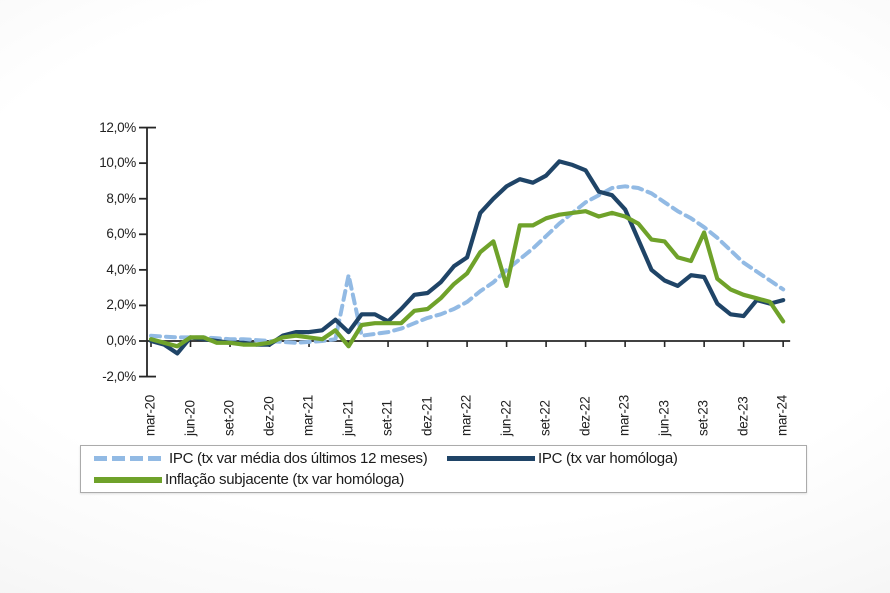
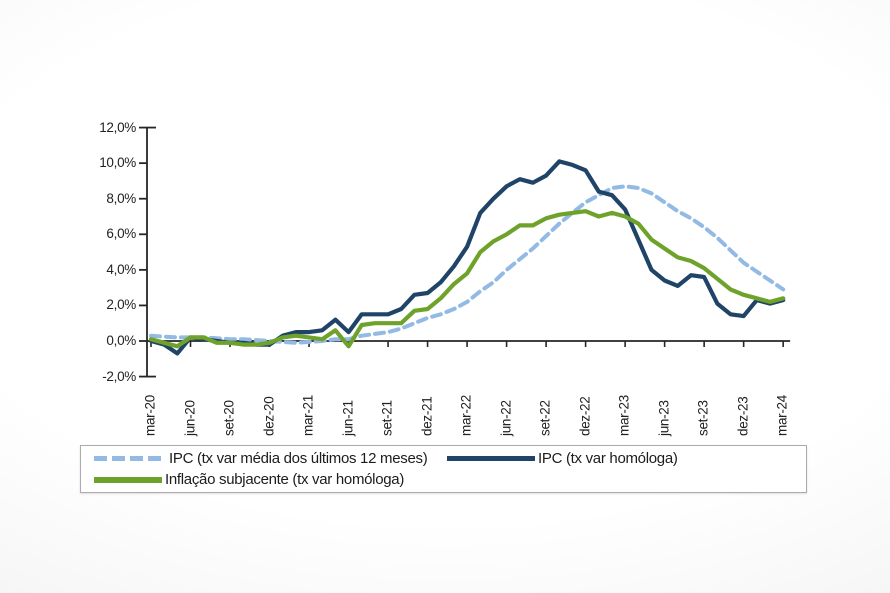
IPC (tx var média dos últimos 12 meses)/jun-21: 3,7% -> 0,1%
IPC (tx var homóloga)/set-21: 1,1% -> 1,5%
IPC (tx var homóloga)/mar-22: 4,7% -> 5,3%
Inflação subjacente (tx var homóloga)/jun-22: 3,1% -> 6,0%
Inflação subjacente (tx var homóloga)/jun-23: 5,6% -> 5,2%
Inflação subjacente (tx var homóloga)/set-23: 6,1% -> 4,1%
Inflação subjacente (tx var homóloga)/mar-24: 1,1% -> 2,4%
